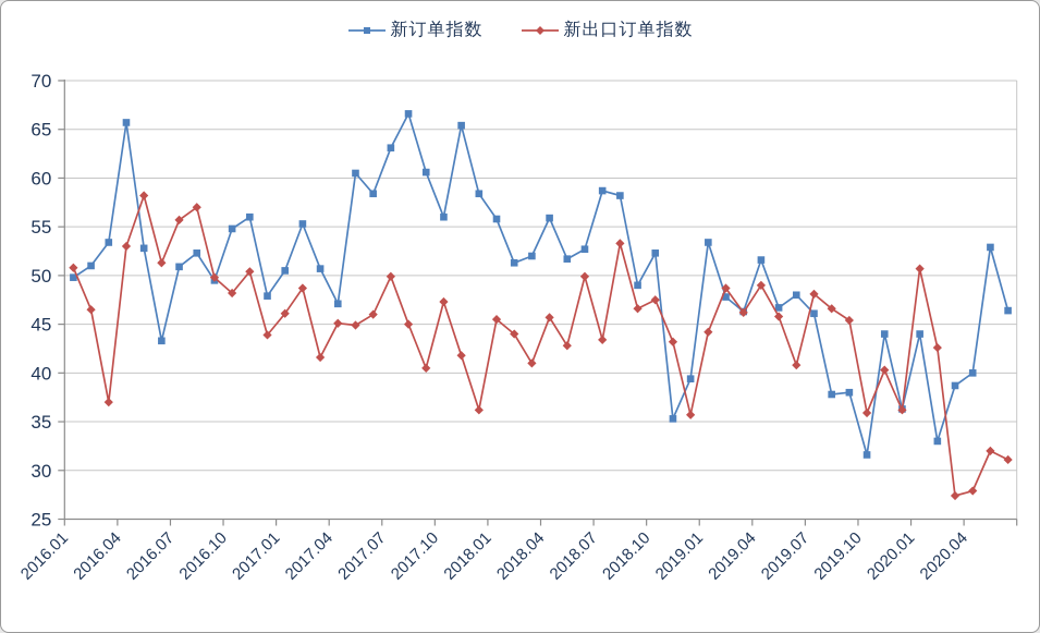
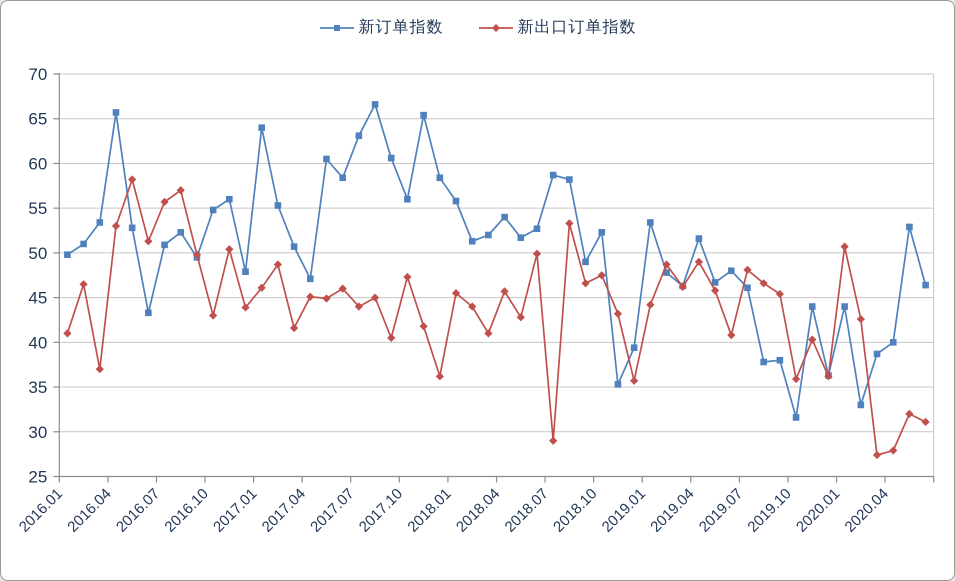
新出口订单指数/2016.01: 51 -> 41
新出口订单指数/2016.10: 48 -> 43
新订单指数/2017.01: 50 -> 64
新出口订单指数/2017.07: 50 -> 44
新订单指数/2018.04: 56 -> 54
新出口订单指数/2018.07: 43 -> 29
